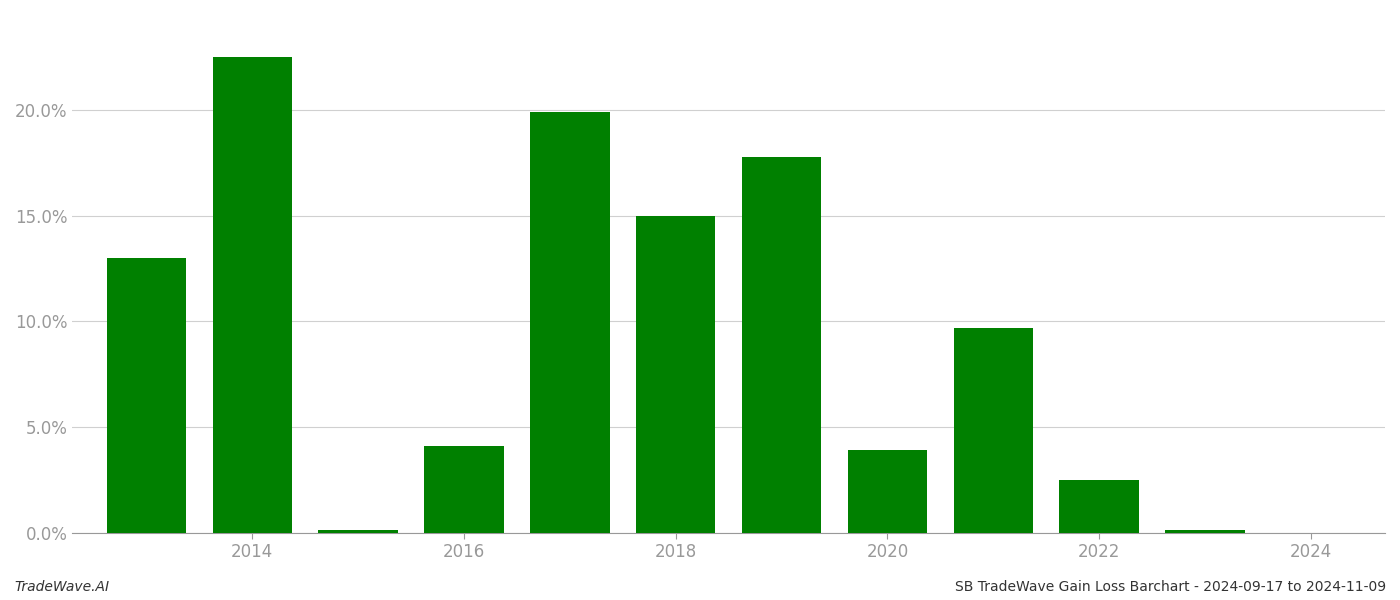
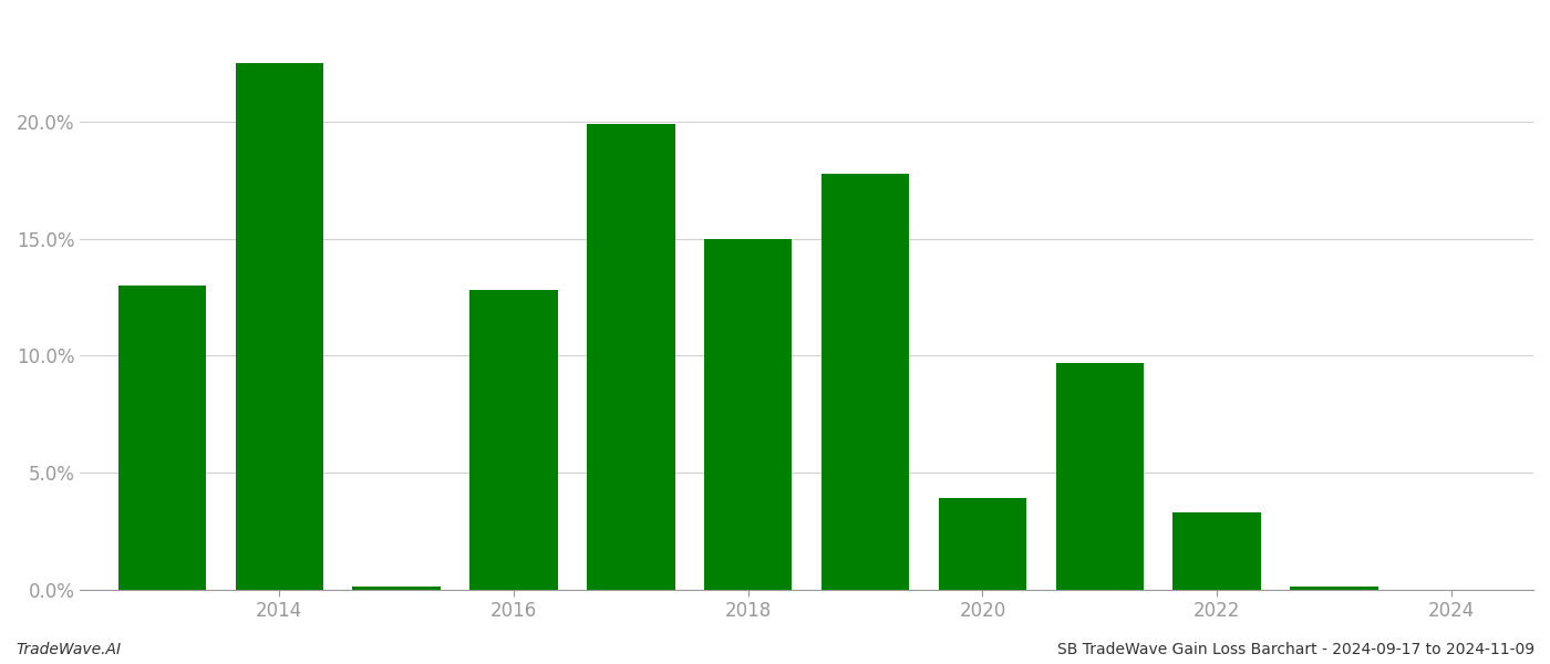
2016: 4.1% -> 12.8%
2022: 2.5% -> 3.3%
